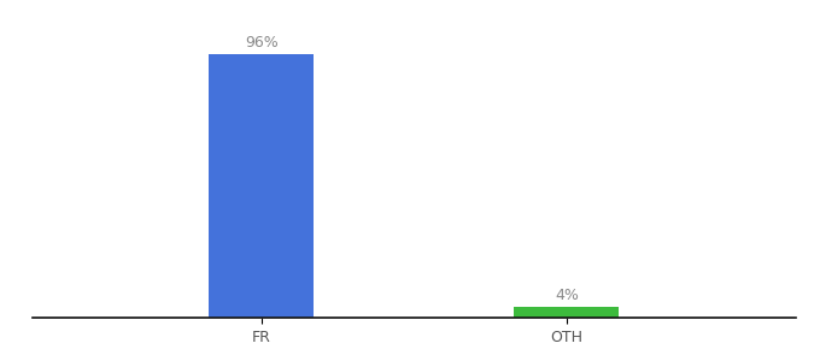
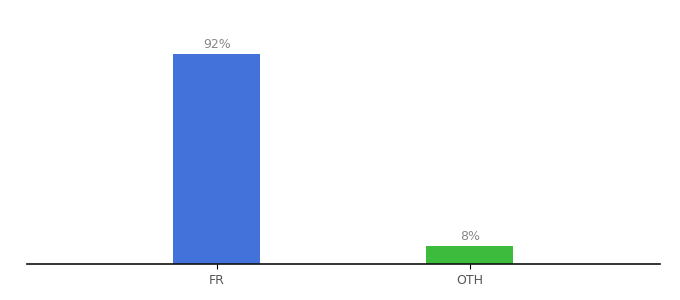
FR: 96% -> 92%
OTH: 4% -> 8%
